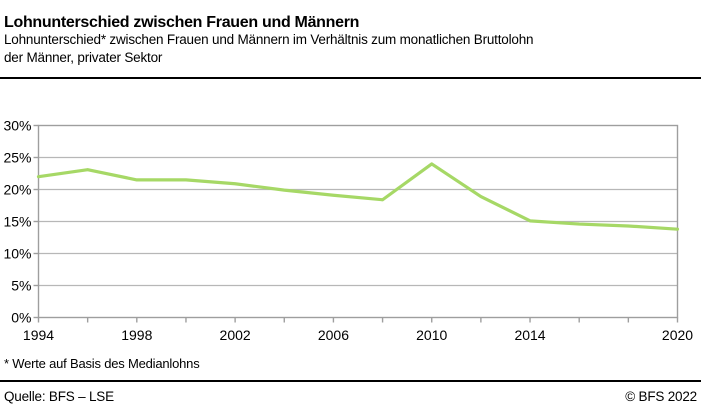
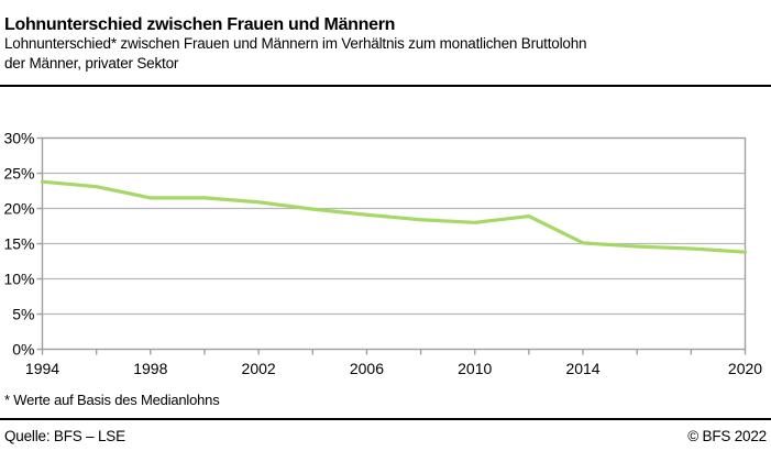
1994: 22% -> 24%
2010: 24% -> 18%
